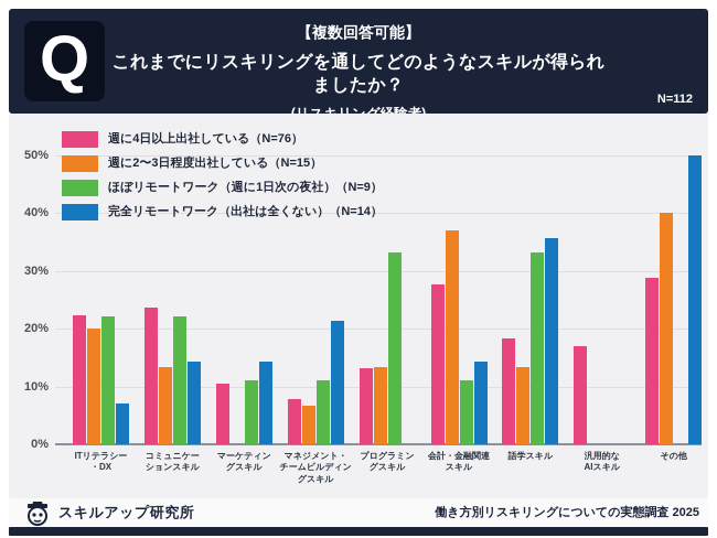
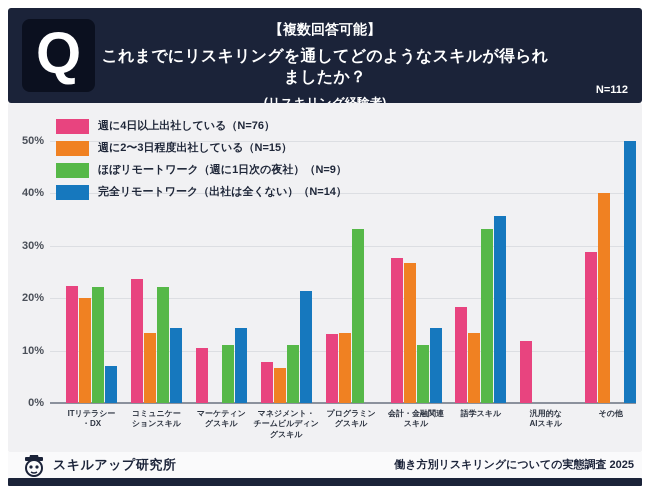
週に2〜3日程度出社している（N=15）/会計・金融関連 スキル: 37% -> 27%
週に4日以上出社している（N=76）/汎用的な AIスキル: 17% -> 12%
